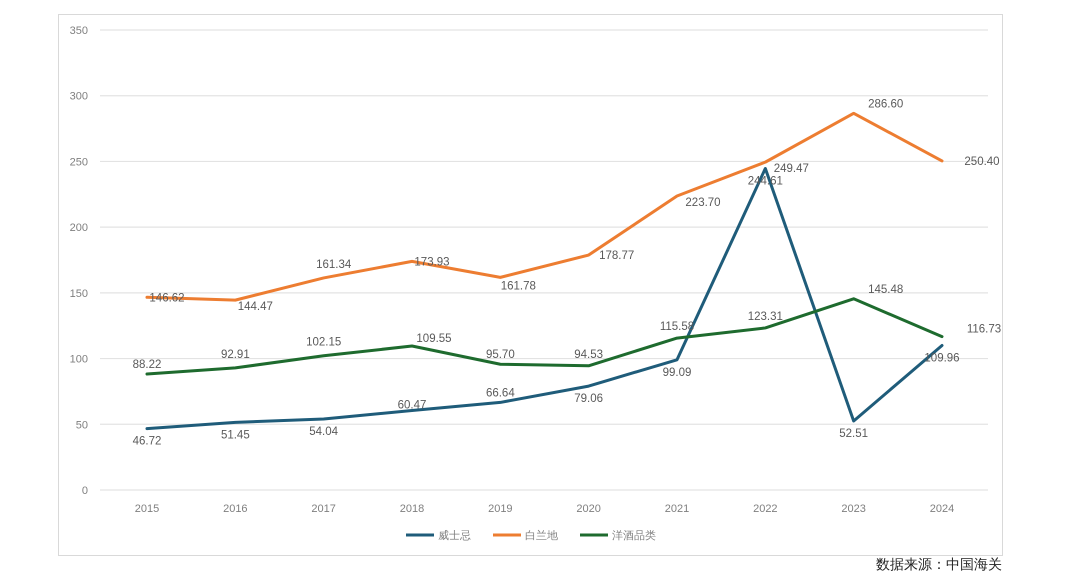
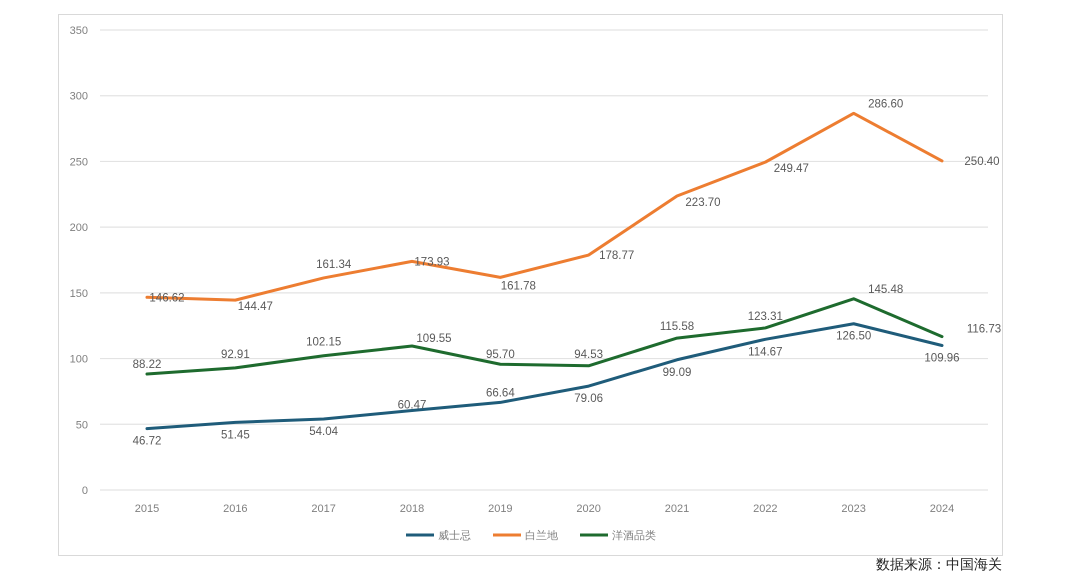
威士忌/2022: 244.61 -> 114.67
威士忌/2023: 52.51 -> 126.50
